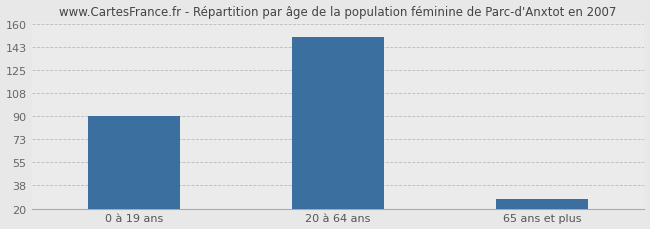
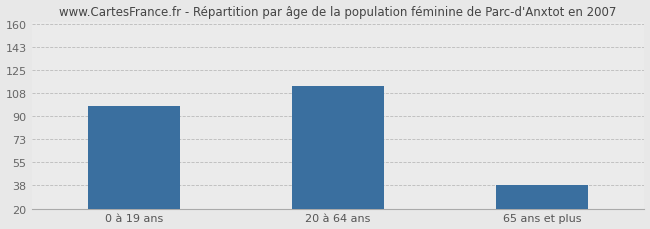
0 à 19 ans: 90 -> 98
20 à 64 ans: 150 -> 113
65 ans et plus: 27 -> 38
